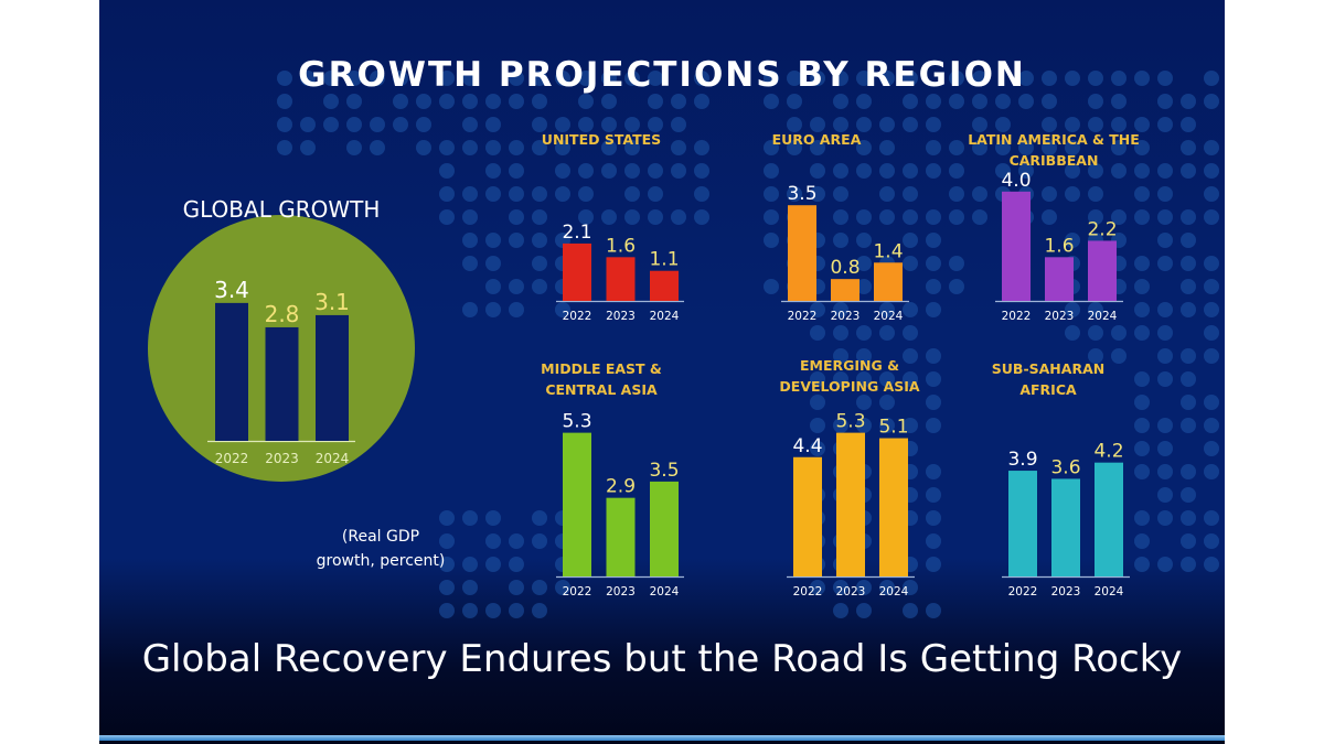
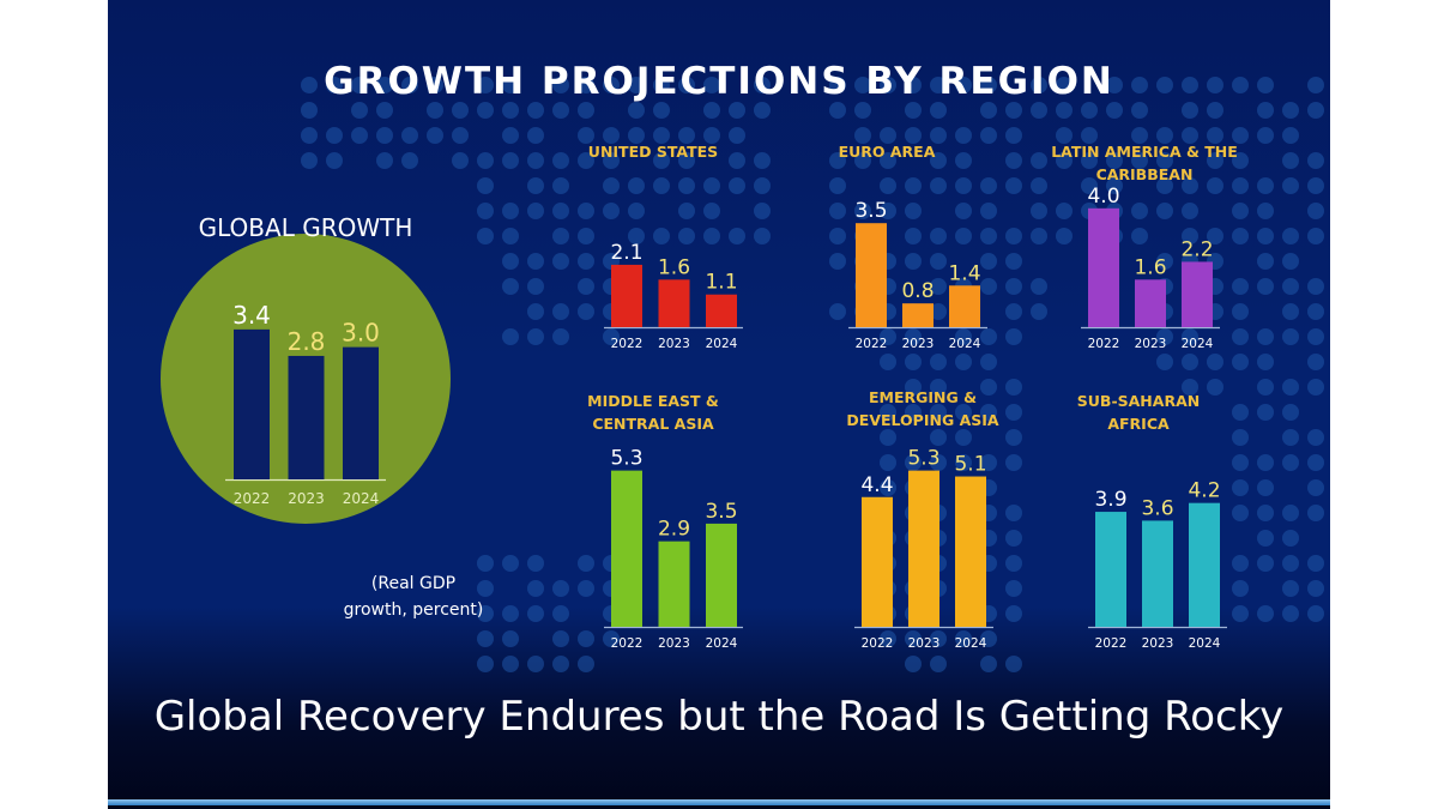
GLOBAL GROWTH/2024: 3.1 -> 3.0
